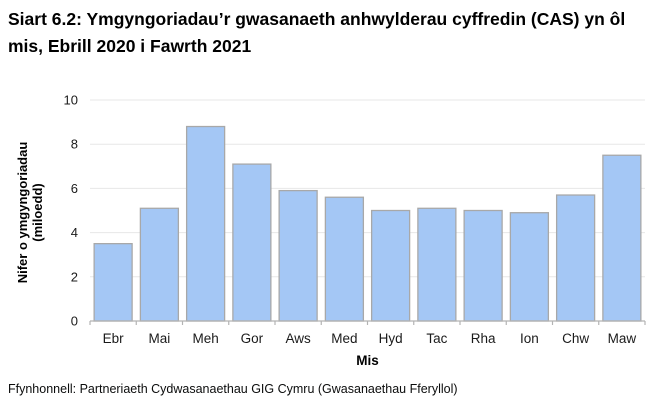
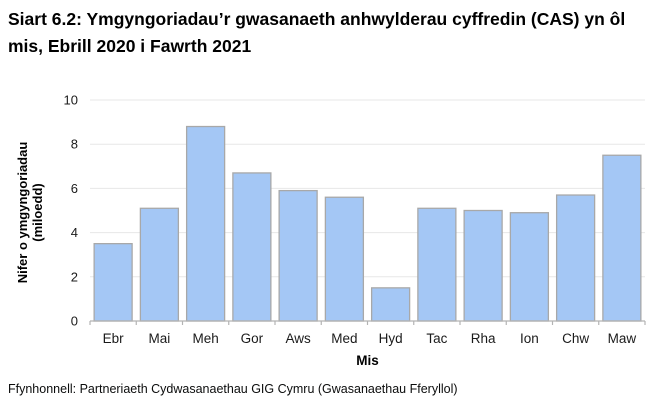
Gor: 7.1 -> 6.7
Hyd: 5.0 -> 1.5
